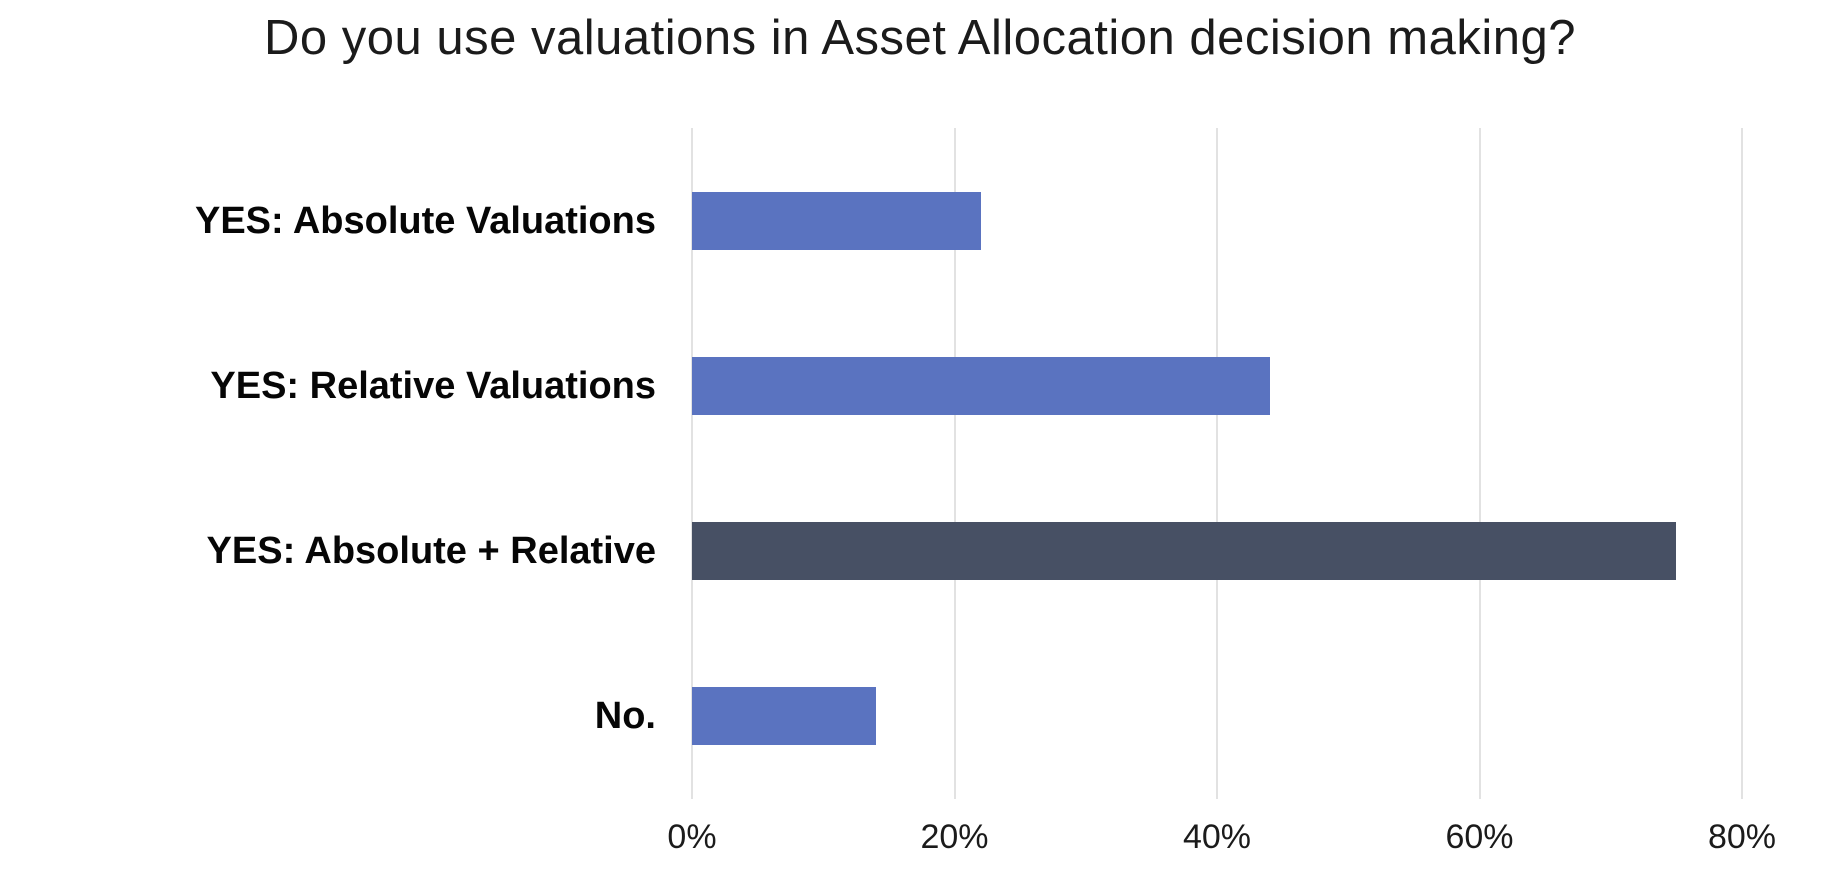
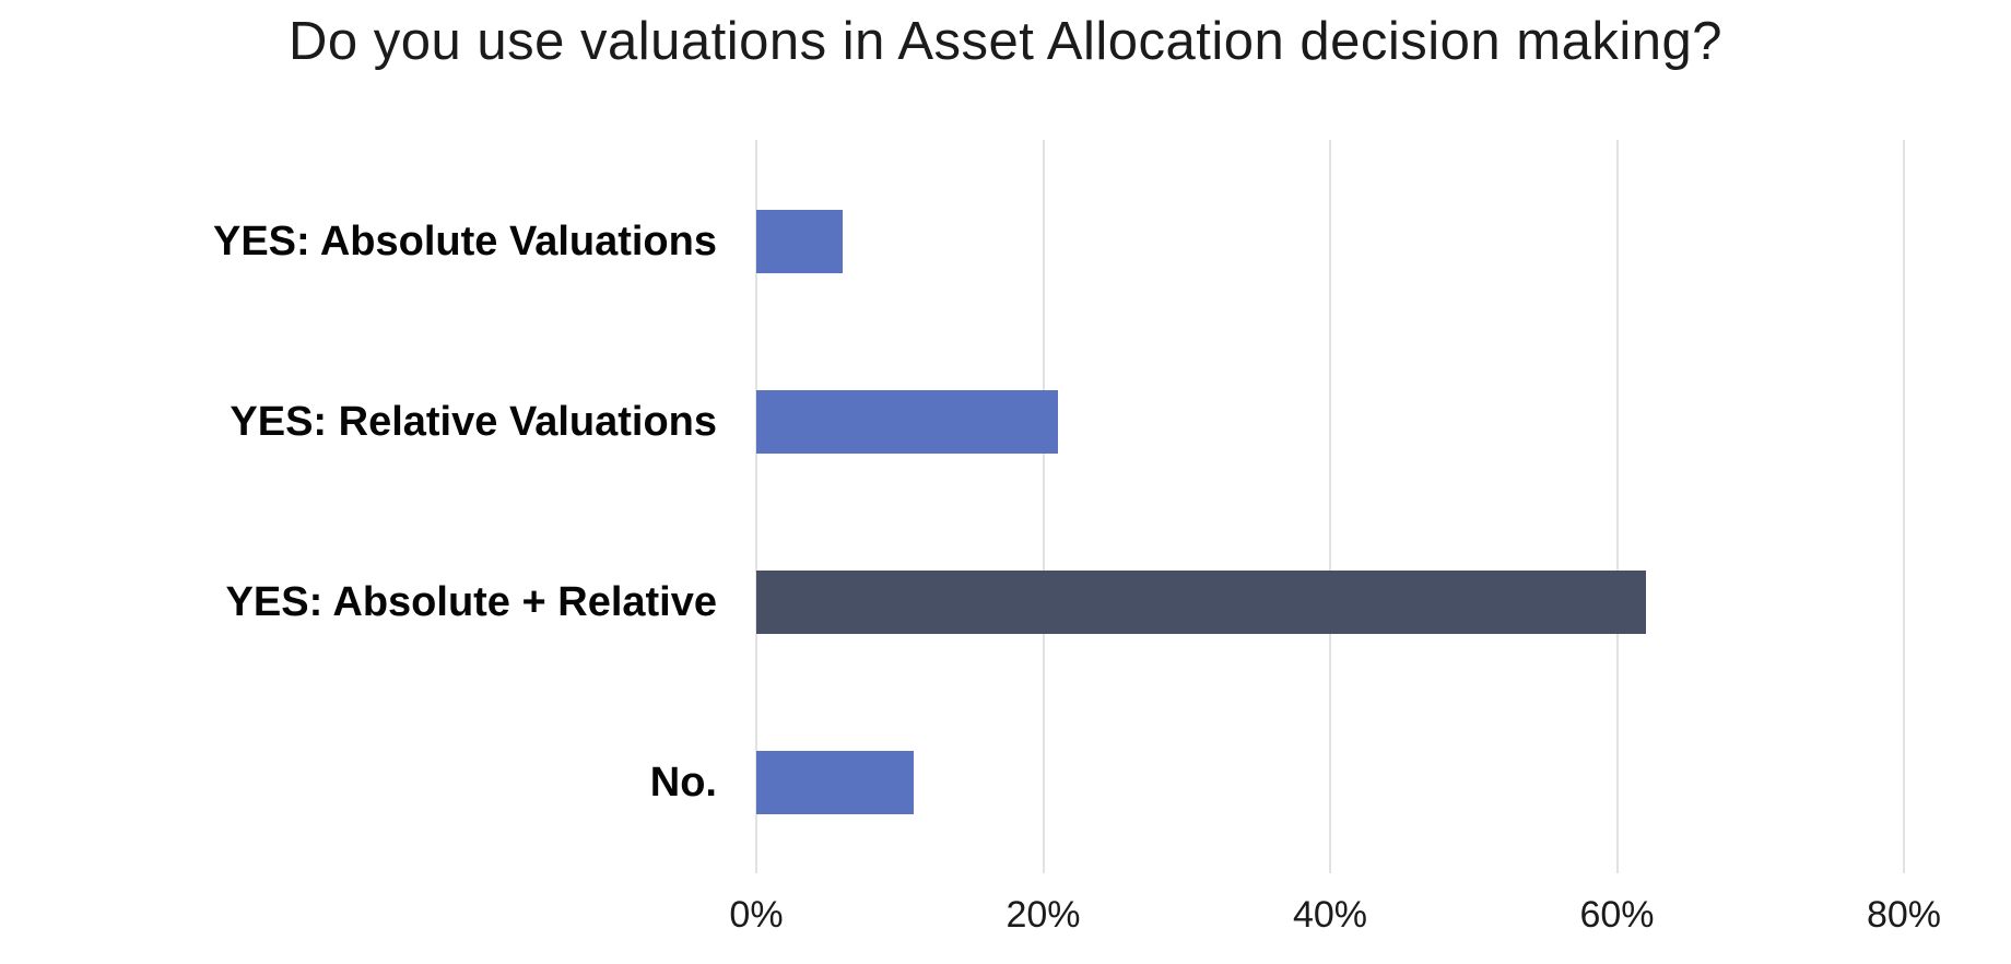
YES: Absolute Valuations: 22% -> 6%
YES: Relative Valuations: 44% -> 21%
YES: Absolute + Relative: 75% -> 62%
No.: 14% -> 11%
